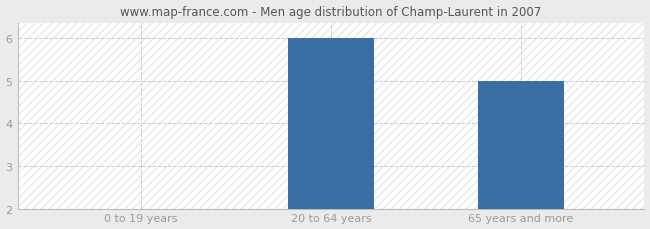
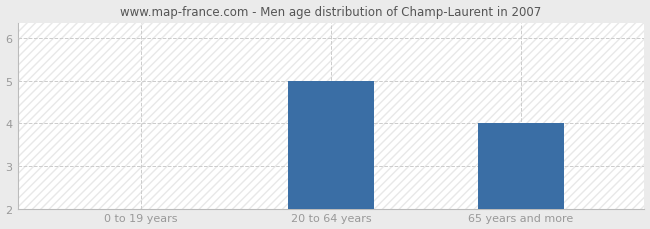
20 to 64 years: 6.00 -> 5.00
65 years and more: 5.00 -> 4.00
